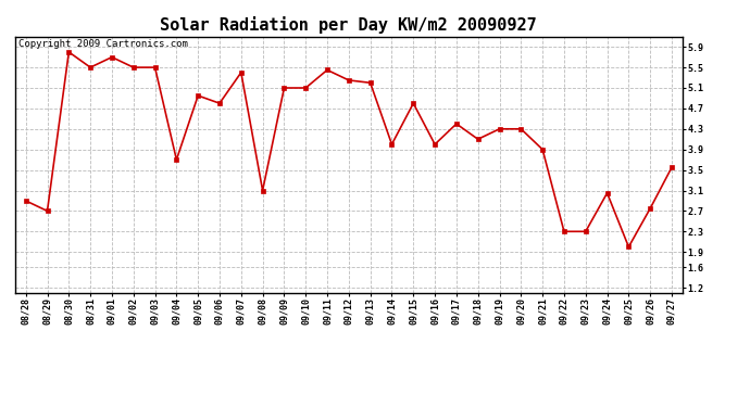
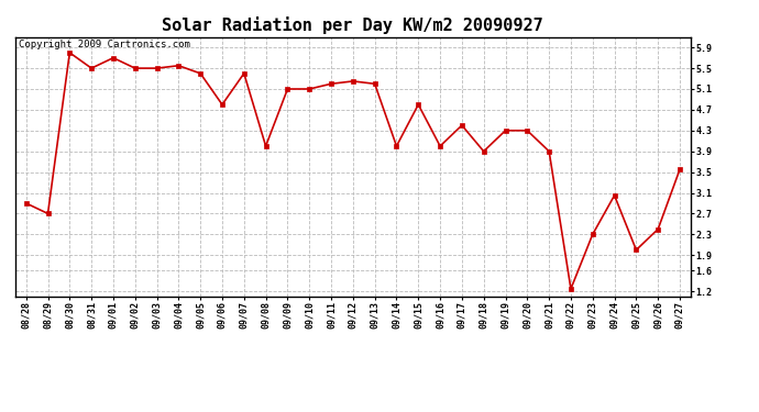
09/04: 3.70 -> 5.55
09/05: 4.95 -> 5.40
09/08: 3.10 -> 4.00
09/11: 5.45 -> 5.20
09/18: 4.10 -> 3.90
09/22: 2.30 -> 1.25
09/26: 2.75 -> 2.40
